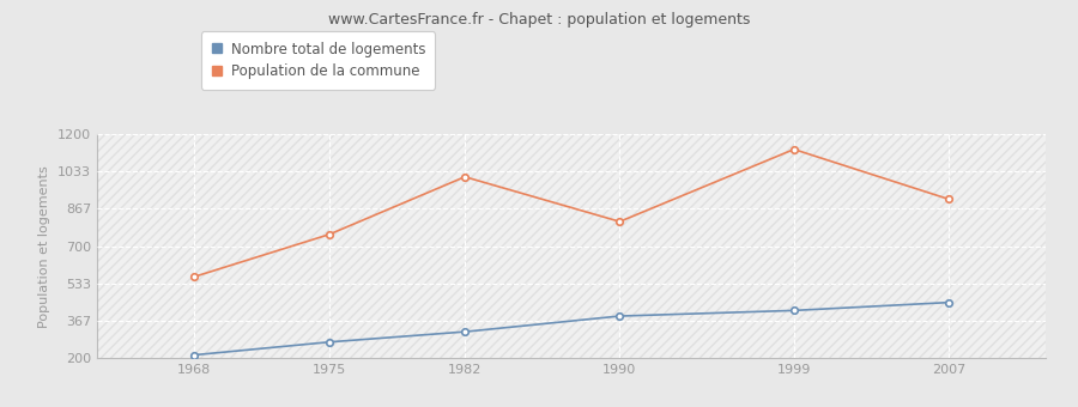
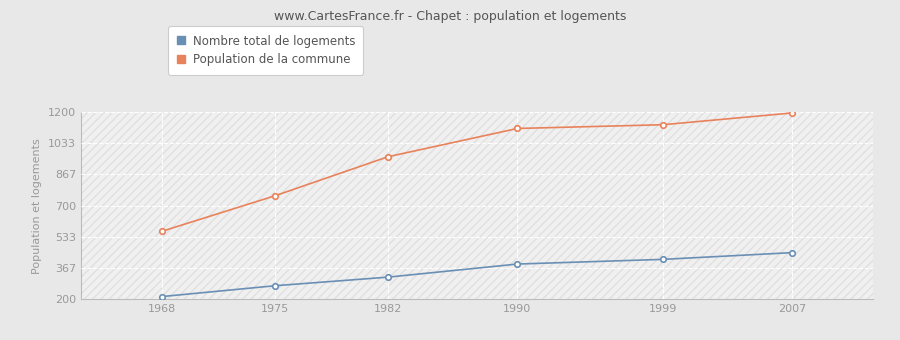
Population de la commune/1982: 1010 -> 960
Population de la commune/1990: 810 -> 1110
Population de la commune/2007: 910 -> 1200
